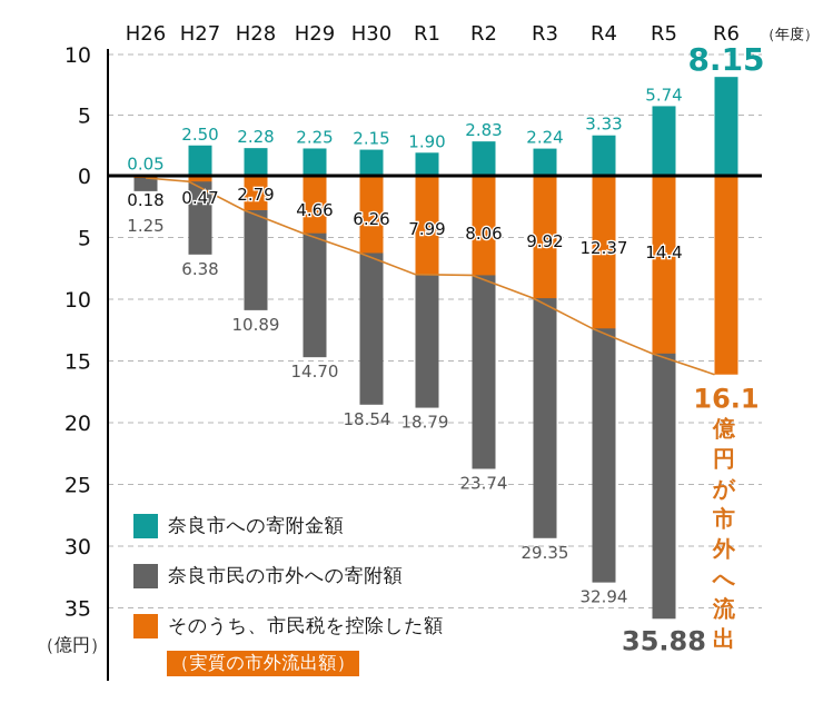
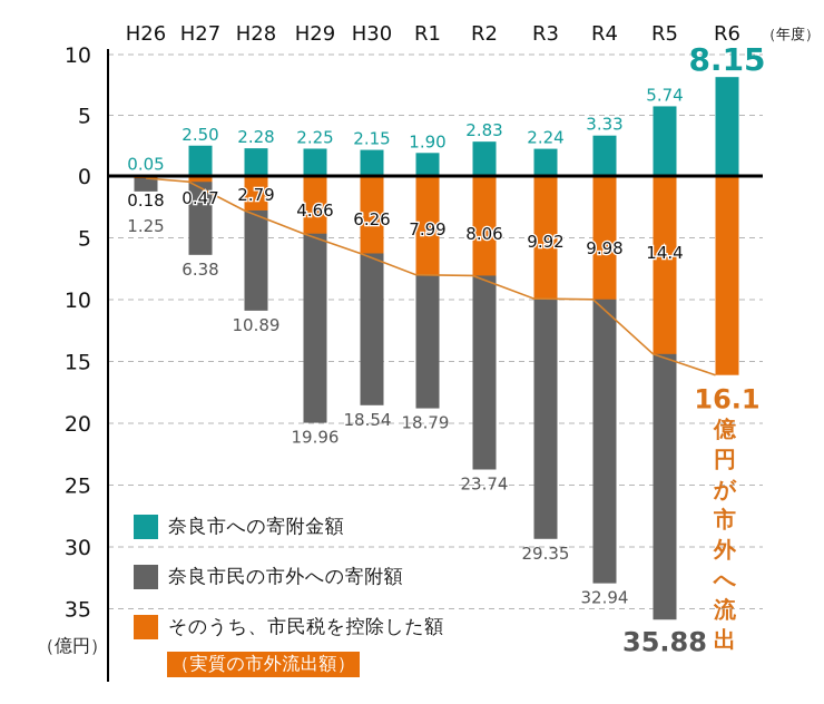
奈良市民の市外への寄附額/H29: 14.70 -> 19.96
そのうち、市民税を控除した額/R4: 12.37 -> 9.98
